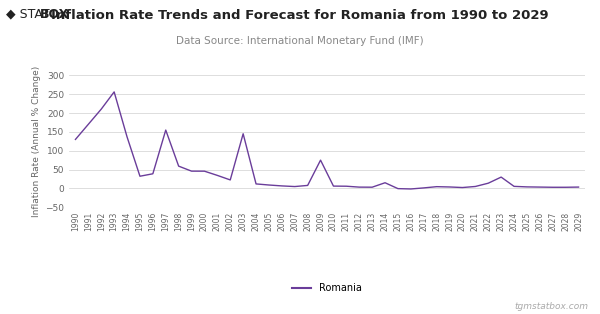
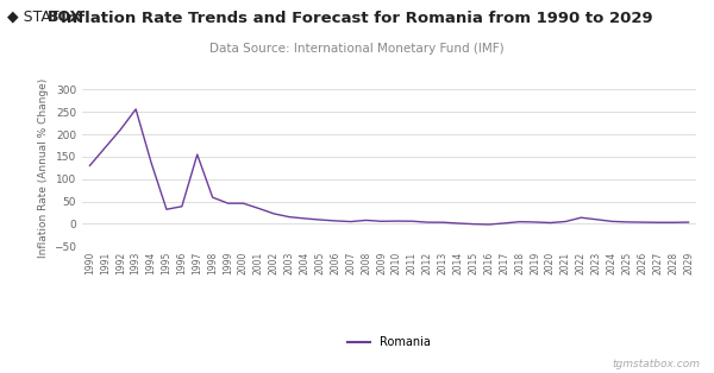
2003: 145 -> 15
2009: 75 -> 6
2014: 15 -> 1
2023: 30 -> 10
